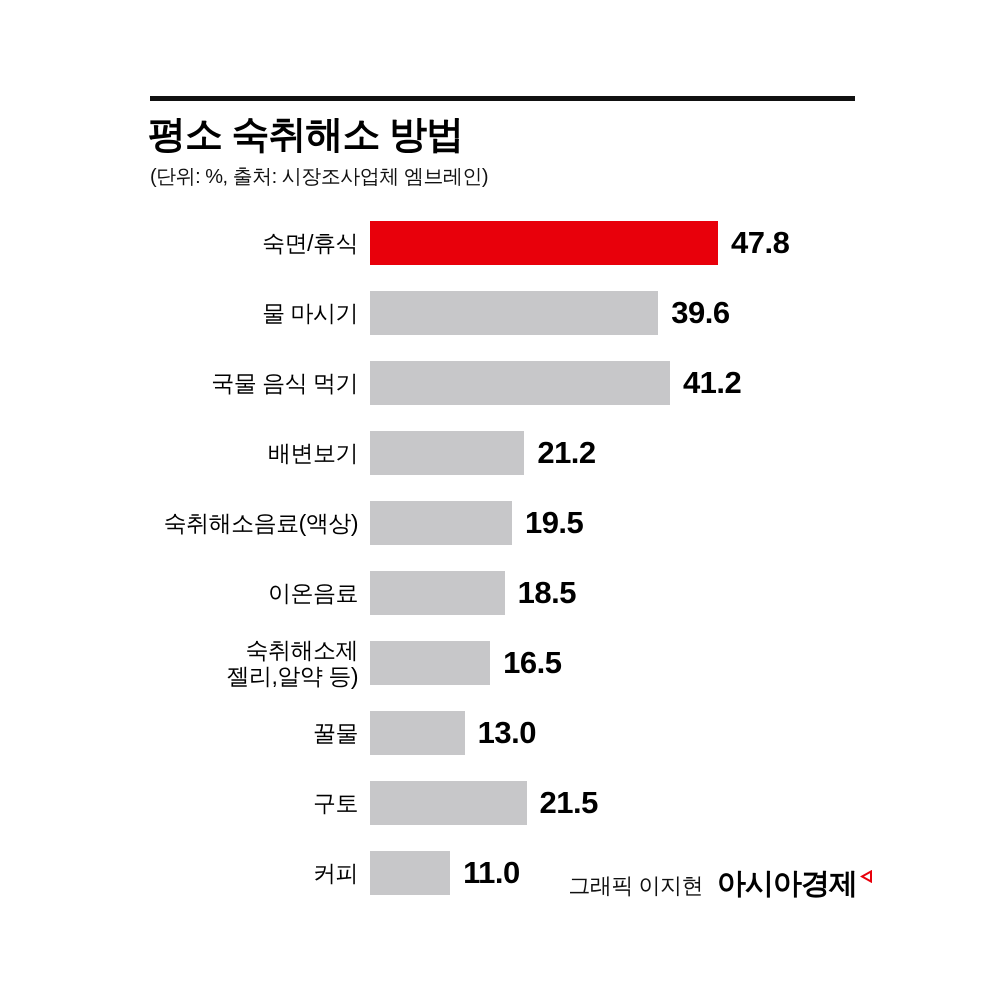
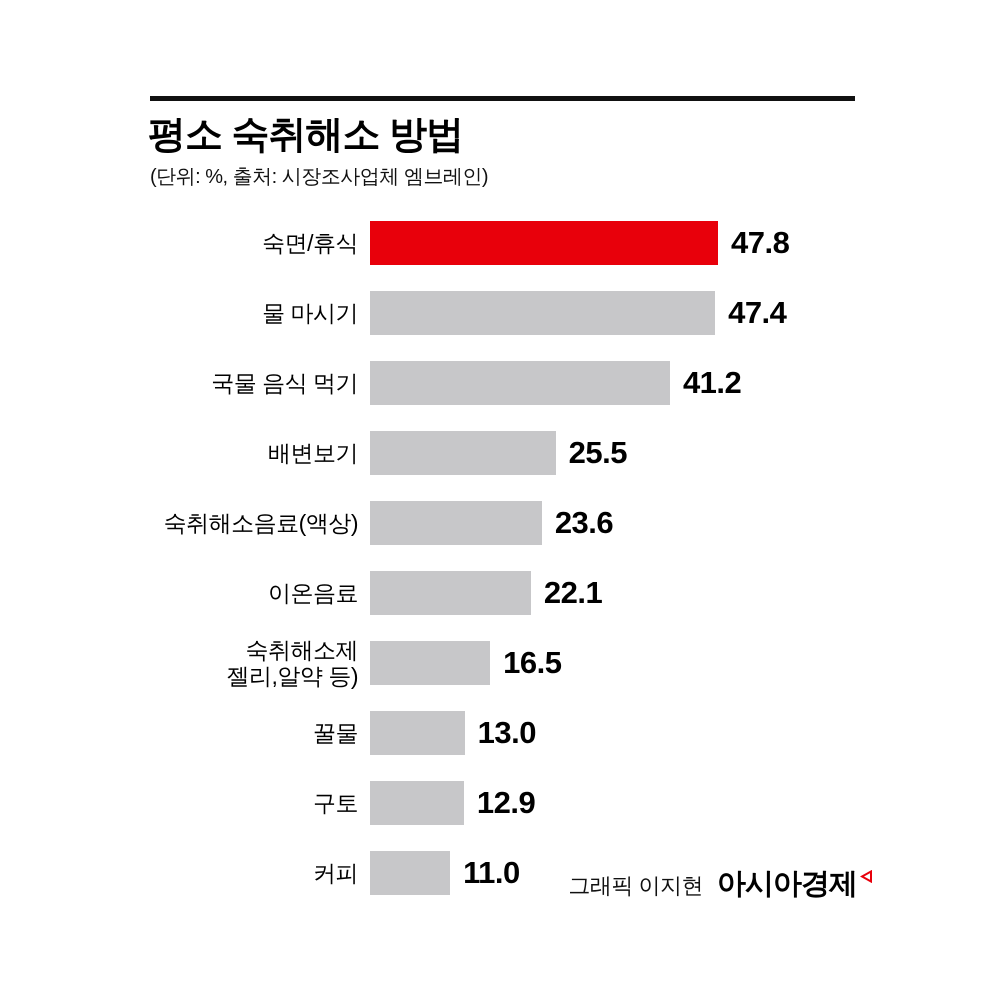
물 마시기: 39.6 -> 47.4
배변보기: 21.2 -> 25.5
숙취해소음료(액상): 19.5 -> 23.6
이온음료: 18.5 -> 22.1
구토: 21.5 -> 12.9
